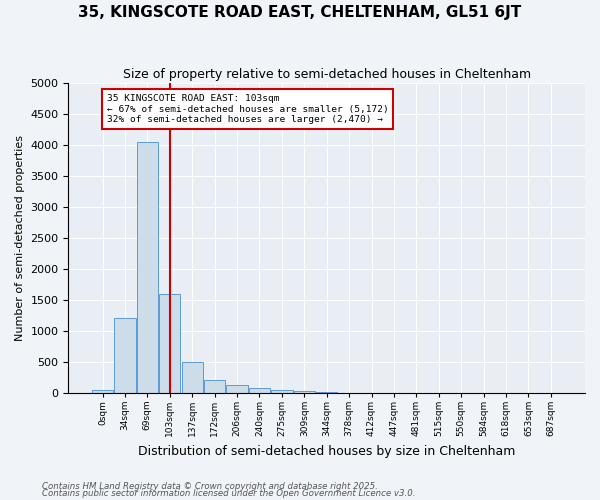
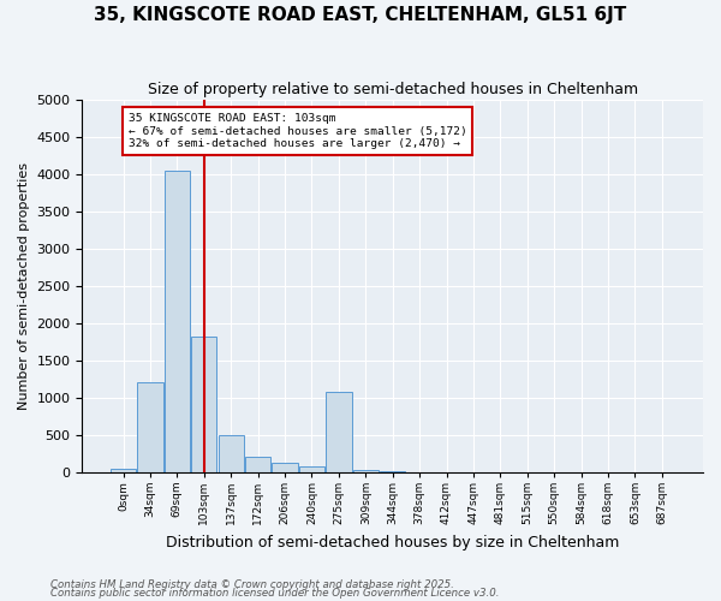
103sqm: 1600 -> 1820
275sqm: 50 -> 1080
